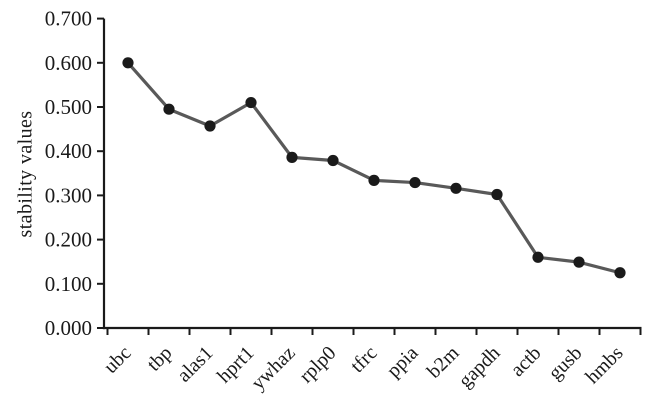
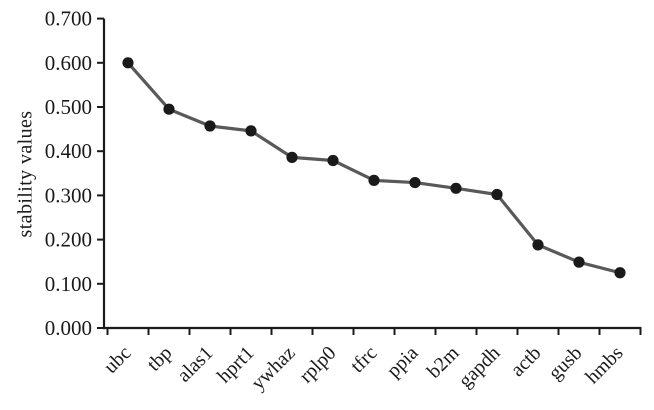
hprt1: 0.51 -> 0.45
actb: 0.16 -> 0.19
